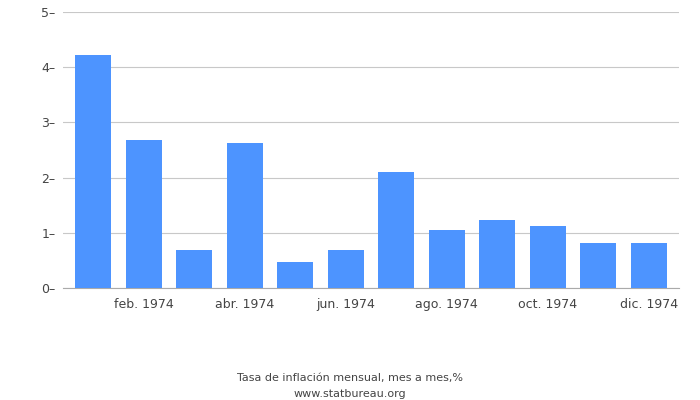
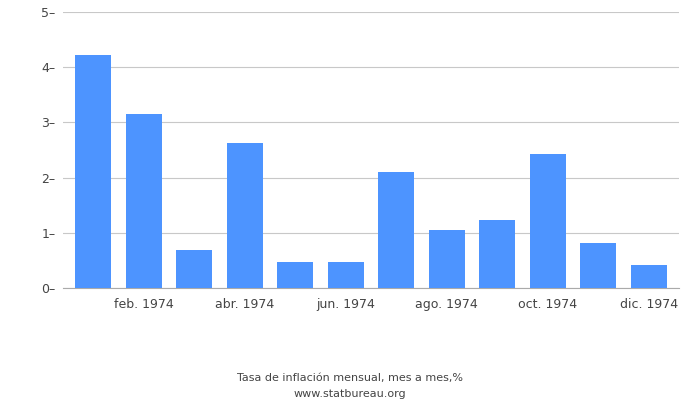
feb. 1974: 2.68– -> 3.15–
jun. 1974: 0.68– -> 0.47–
oct. 1974: 1.12– -> 2.42–
dic. 1974: 0.82– -> 0.42–
